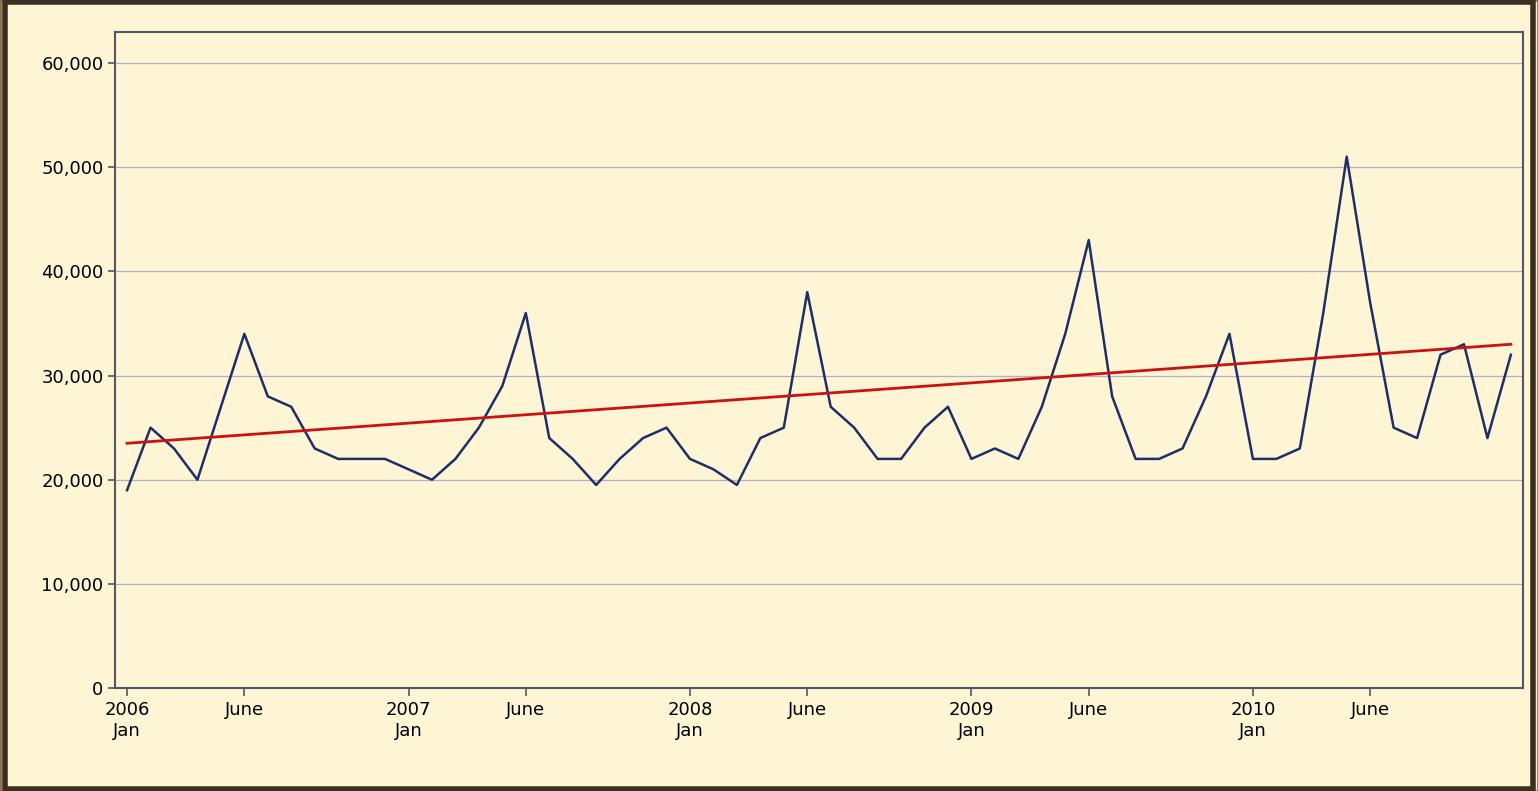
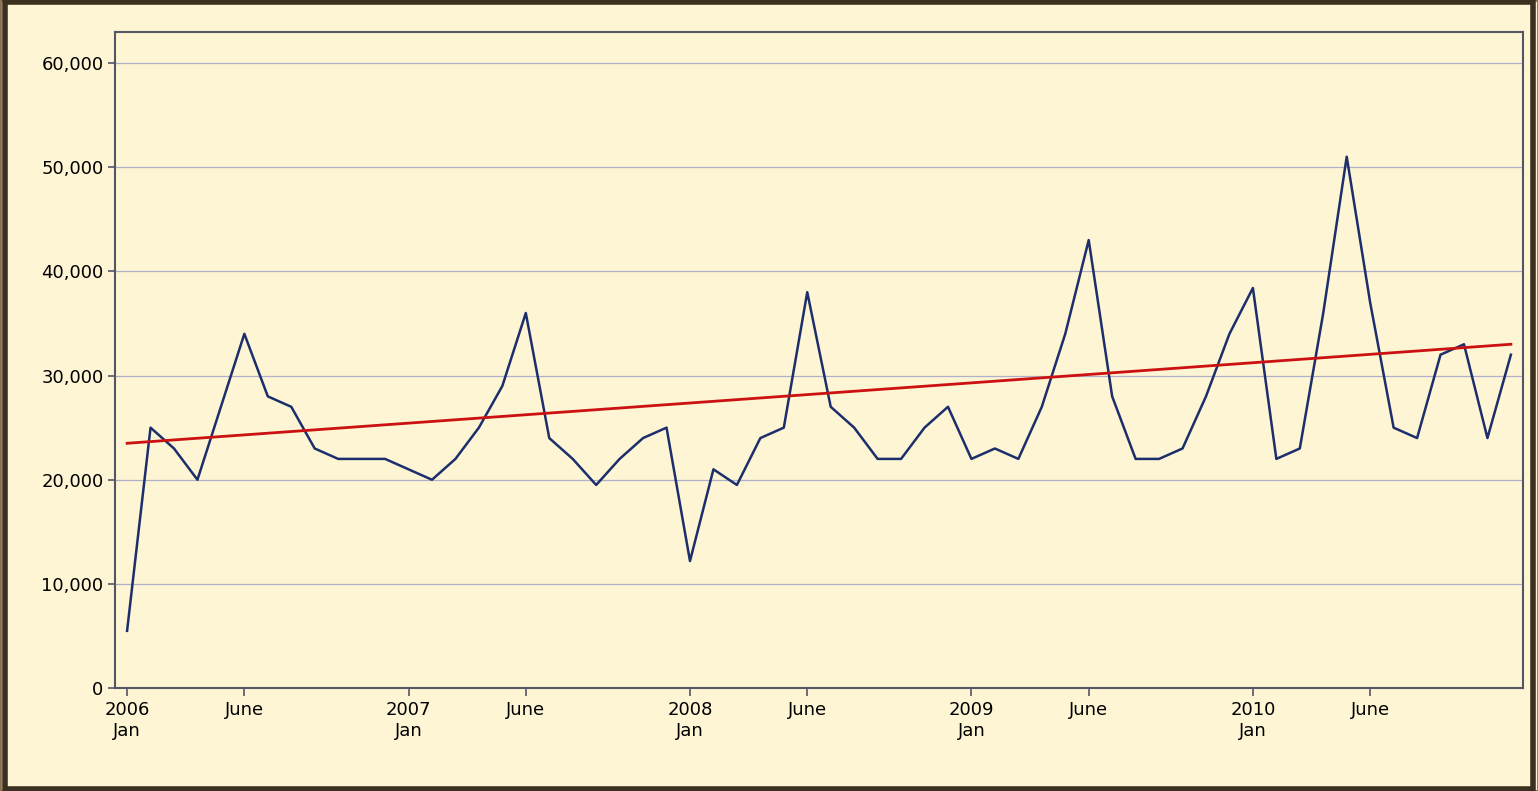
2006 Jan: 19,000 -> 5,500
2008 Jan: 22,000 -> 12,200
2010 Jan: 22,000 -> 38,400
